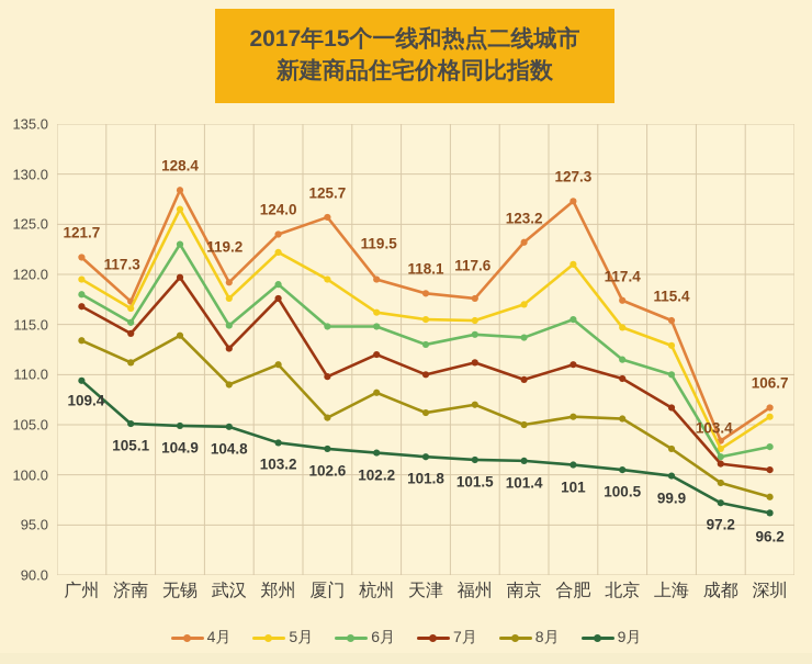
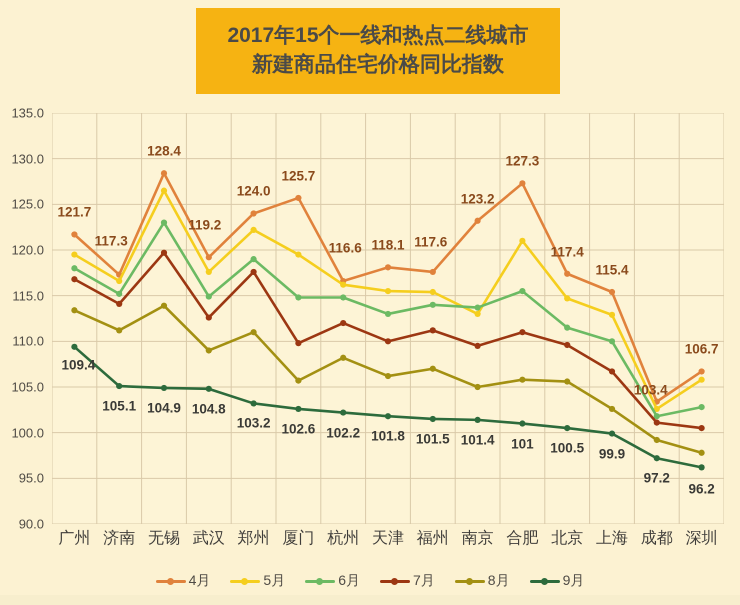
4月/杭州: 119.5 -> 116.6
5月/南京: 117 -> 113
